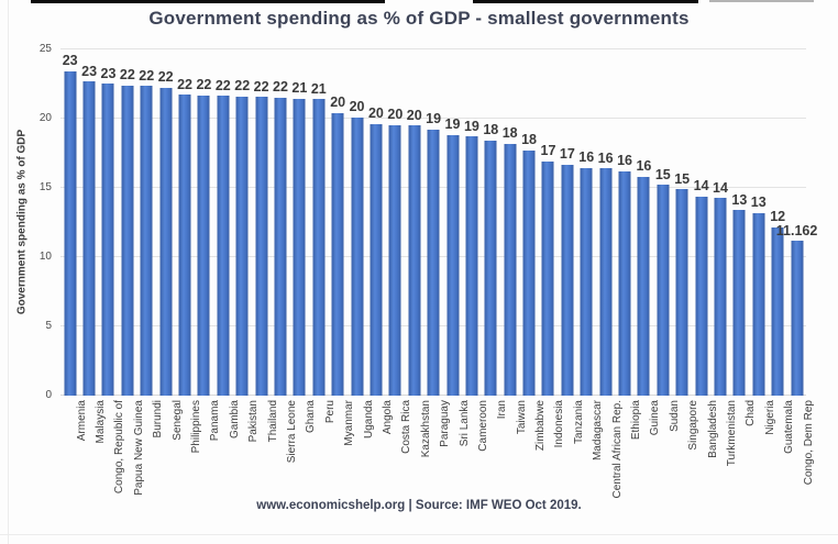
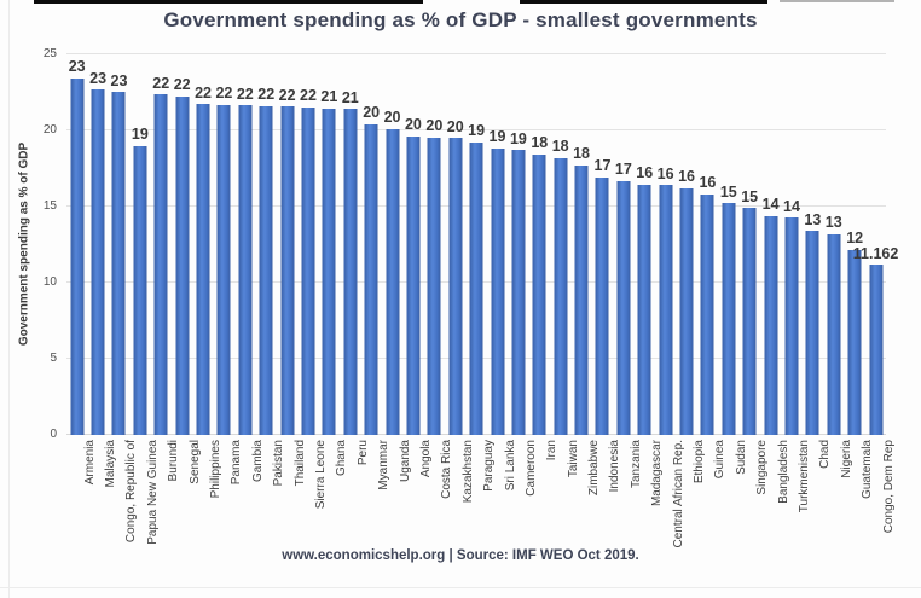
Papua New Guinea: 22 -> 19
